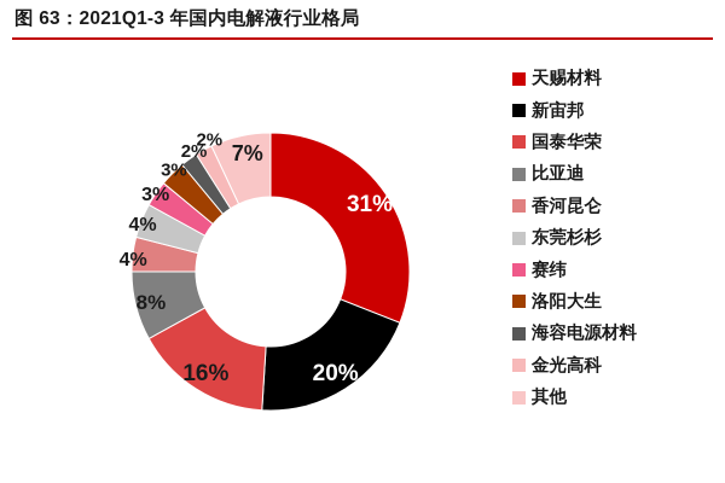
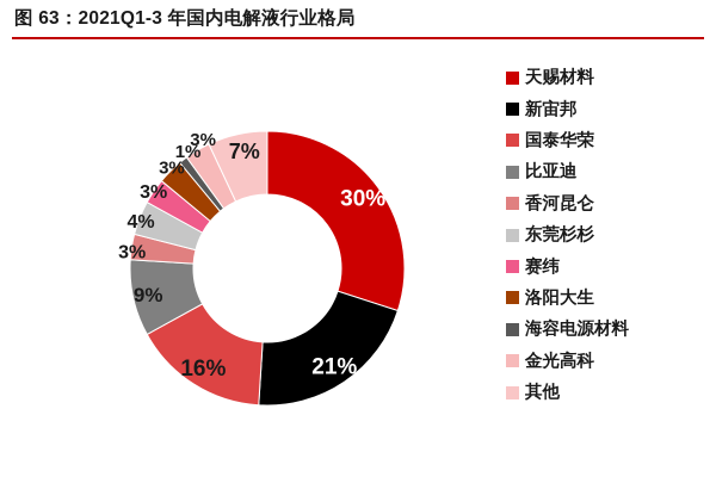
天赐材料: 31% -> 30%
新宙邦: 20% -> 21%
比亚迪: 8% -> 9%
香河昆仑: 4% -> 3%
海容电源材料: 2% -> 1%
金光高科: 2% -> 3%
